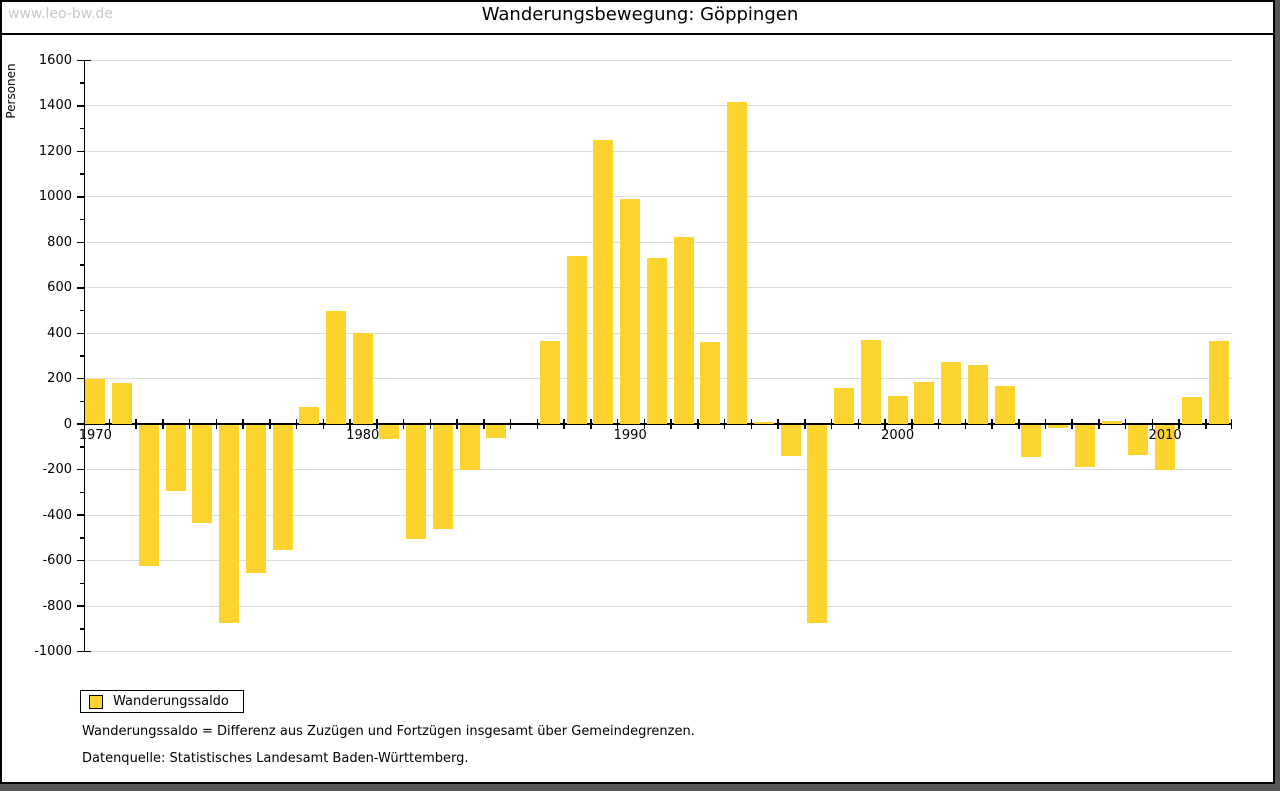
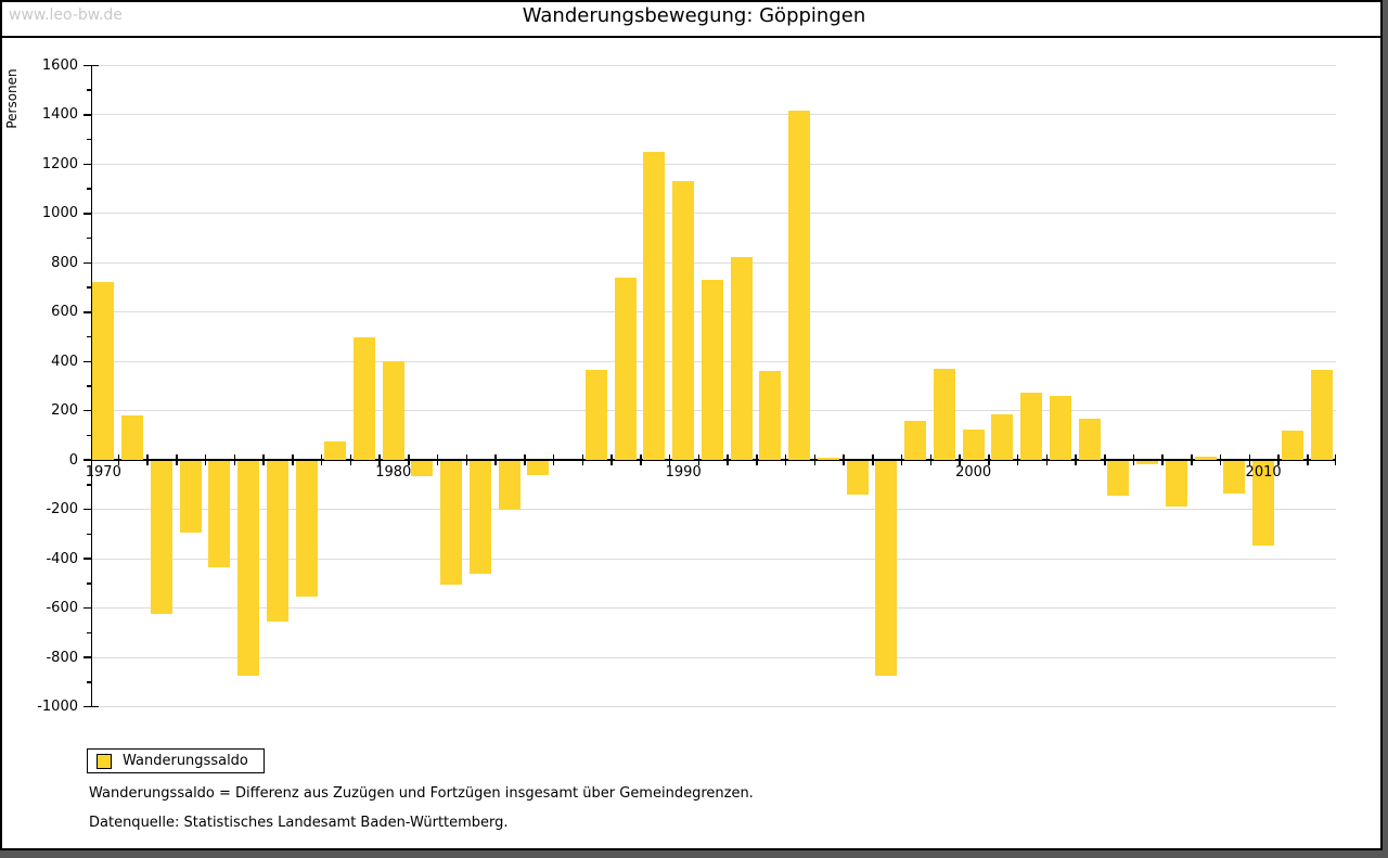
1970: 200 -> 720
1990: 990 -> 1130
2010: -200 -> -340
